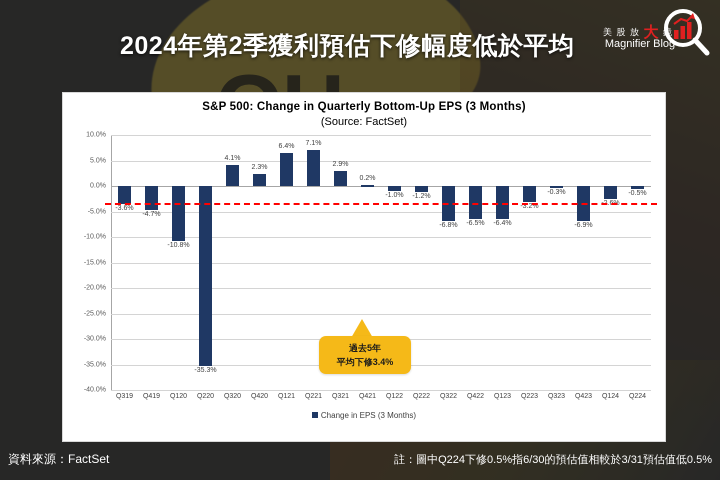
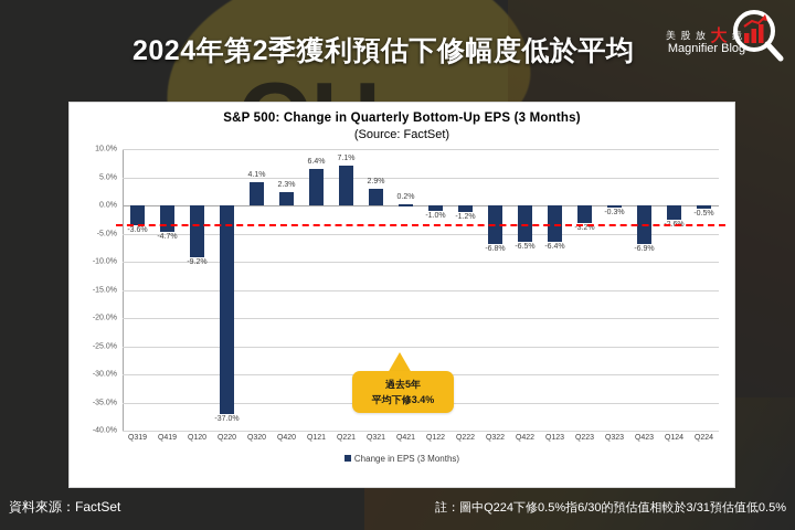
Q120: -10.8% -> -9.2%
Q220: -35.3% -> -37.0%
